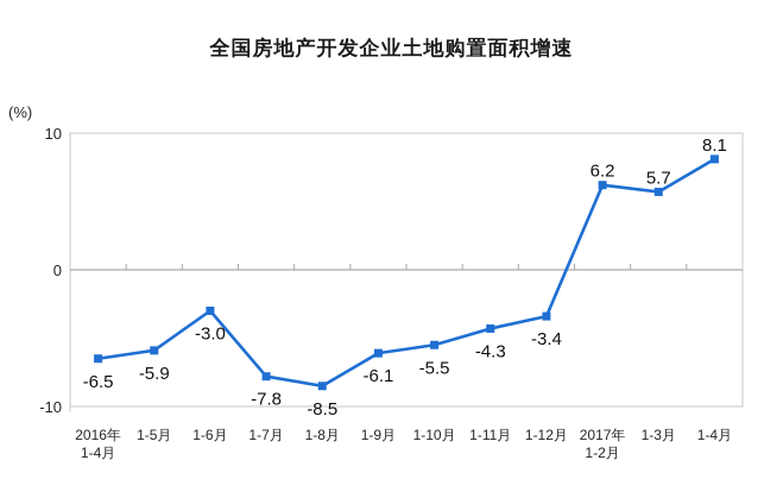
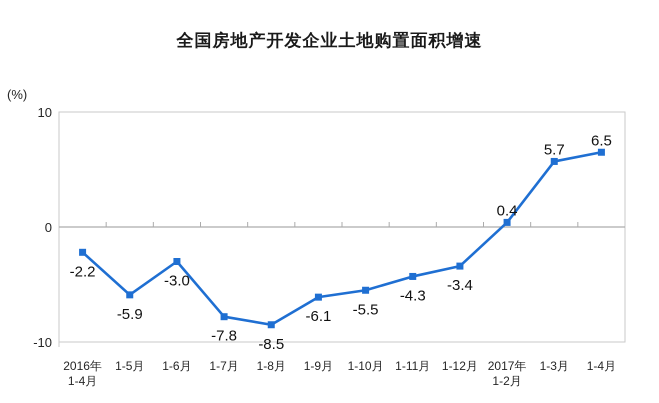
2016年 1-4月: -6.5 -> -2.2
2017年 1-2月: 6.2 -> 0.4
1-4月: 8.1 -> 6.5
